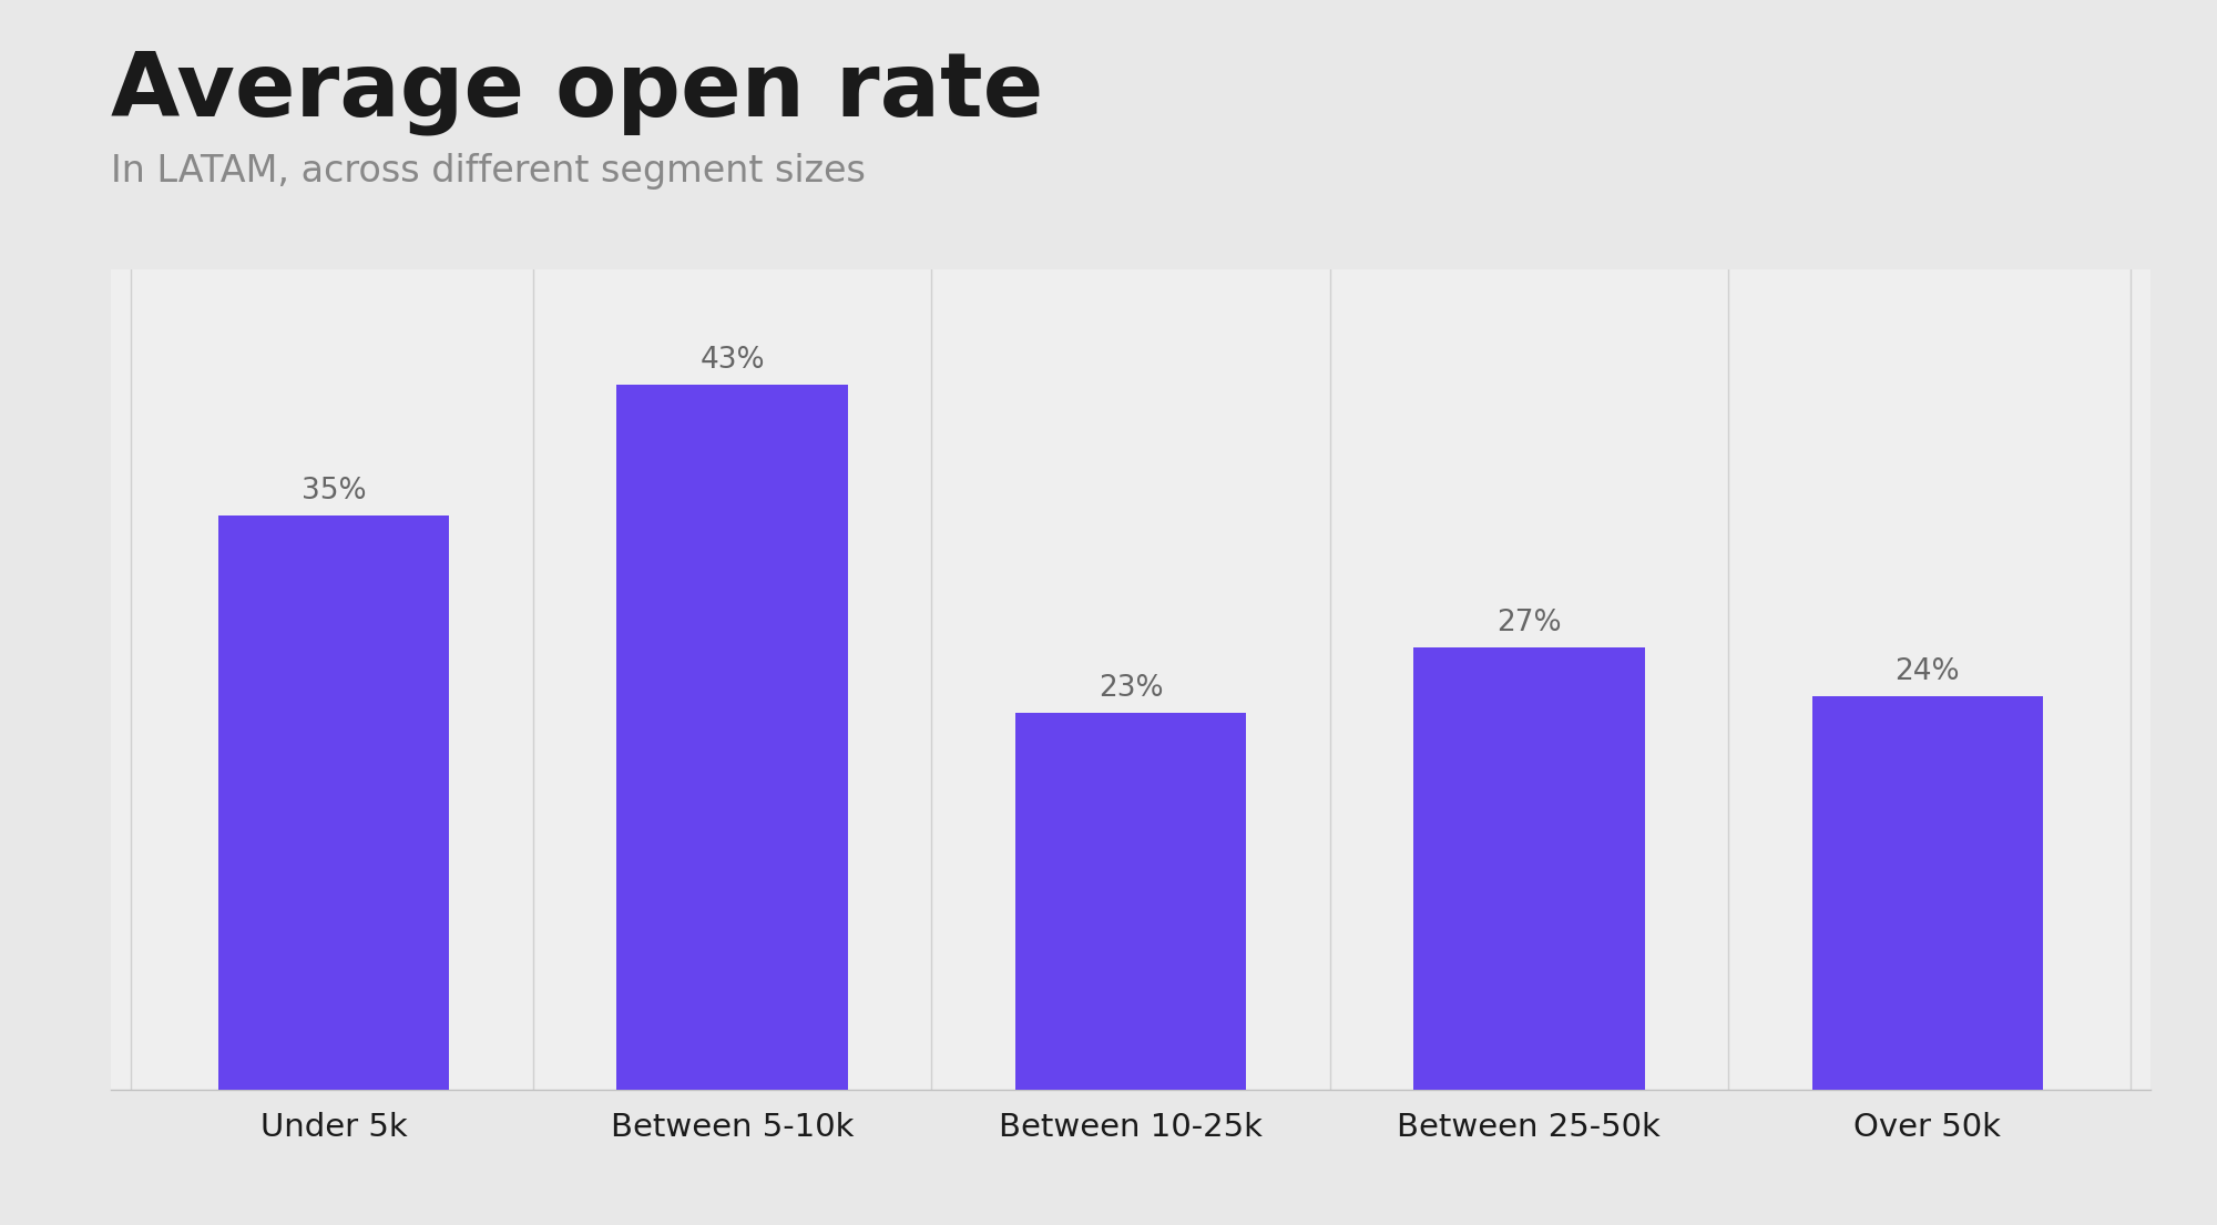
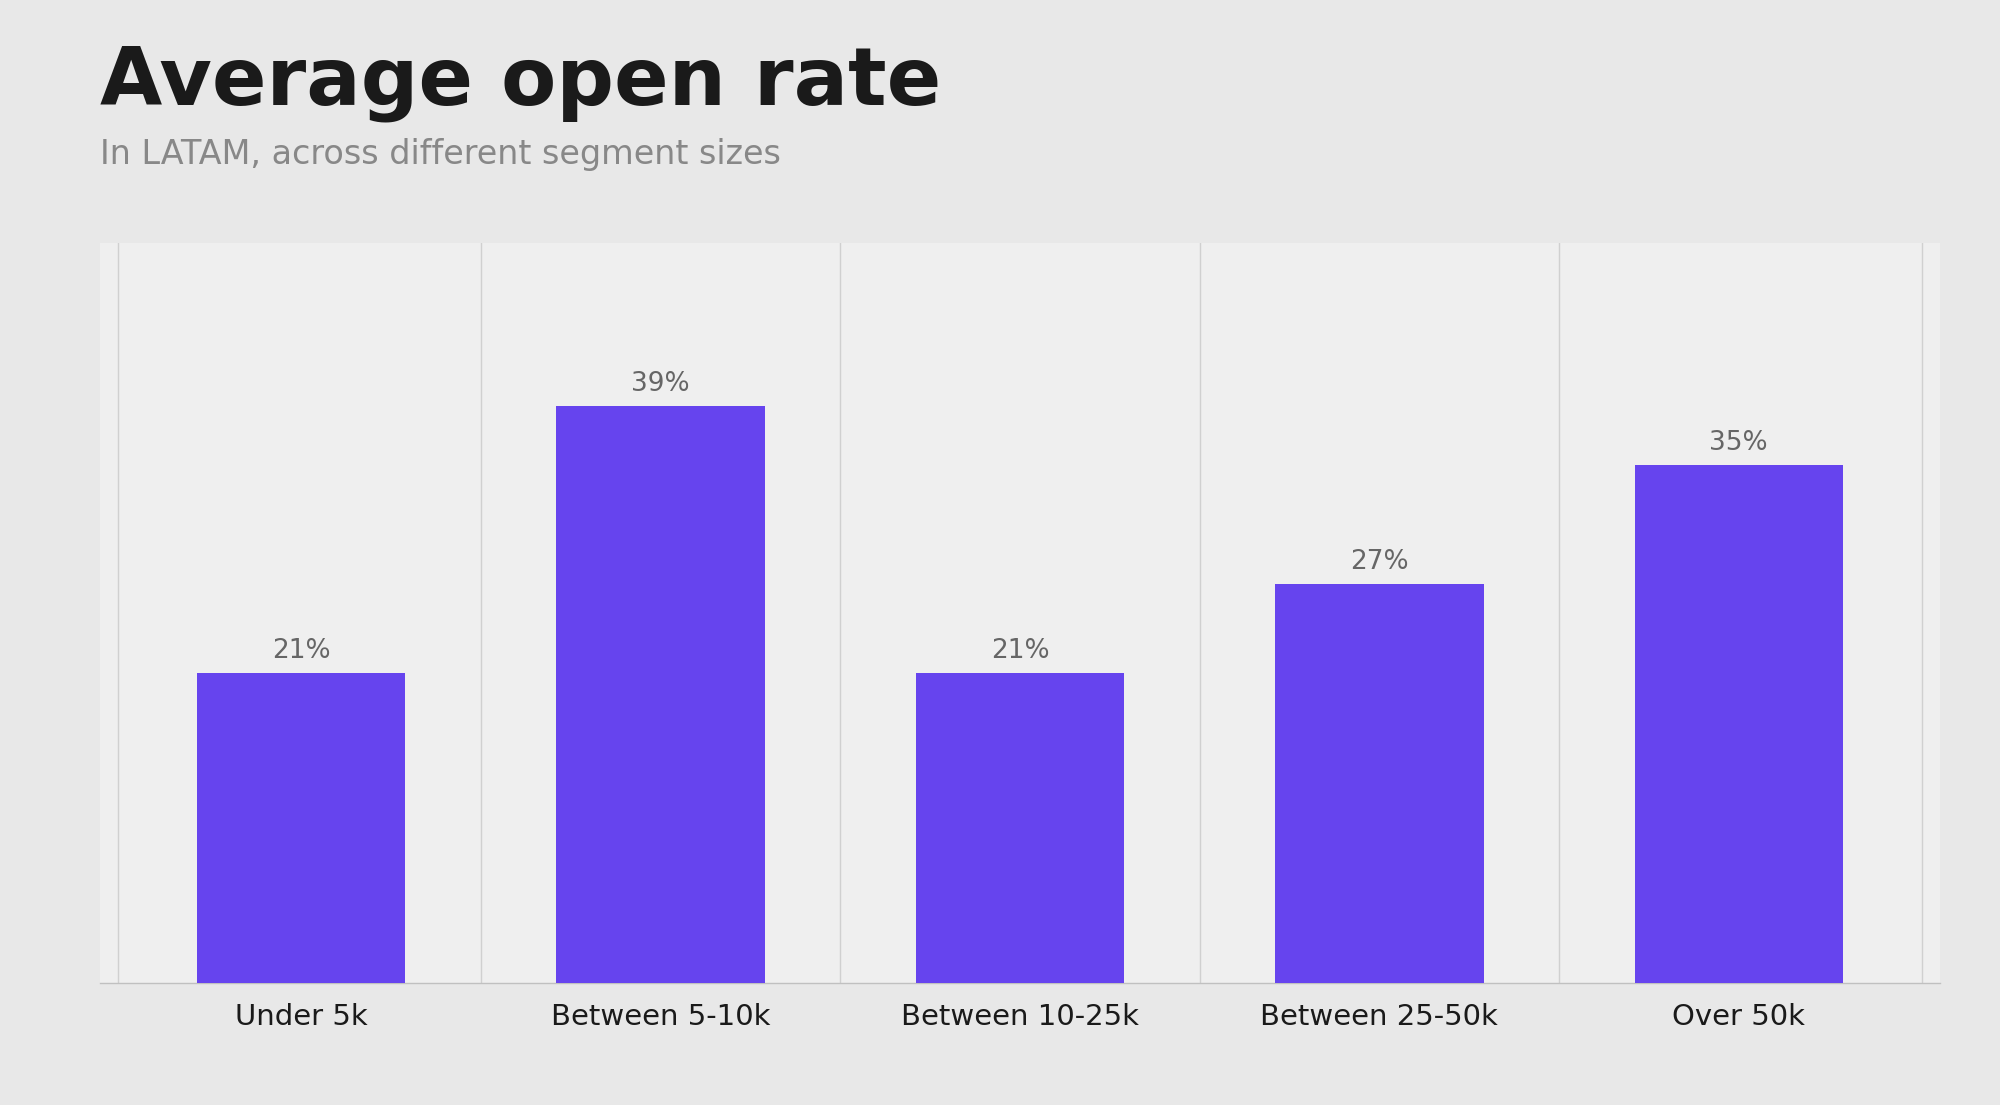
Under 5k: 35% -> 21%
Between 5-10k: 43% -> 39%
Between 10-25k: 23% -> 21%
Over 50k: 24% -> 35%
